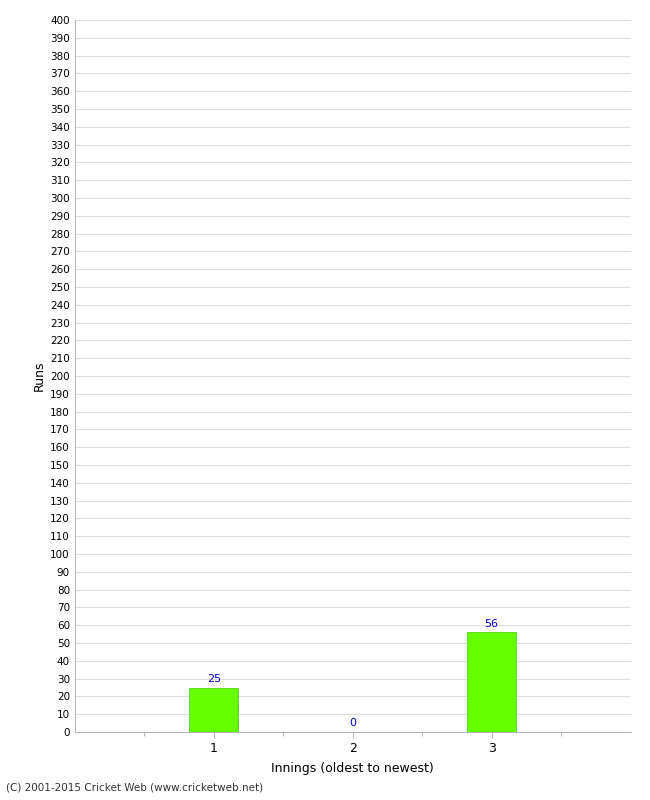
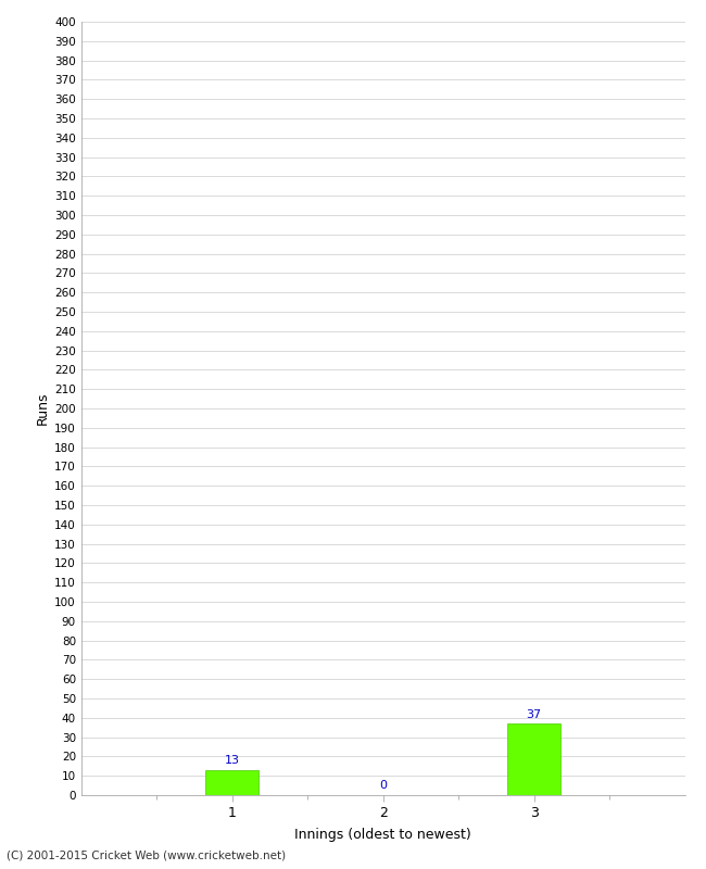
1: 25 -> 13
3: 56 -> 37
